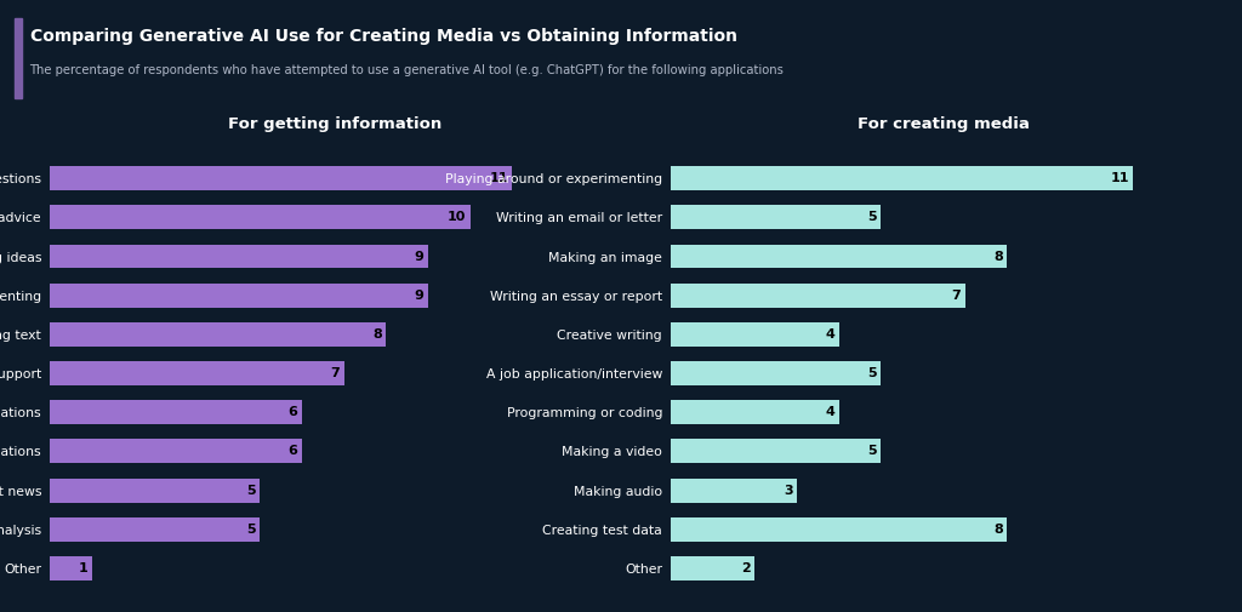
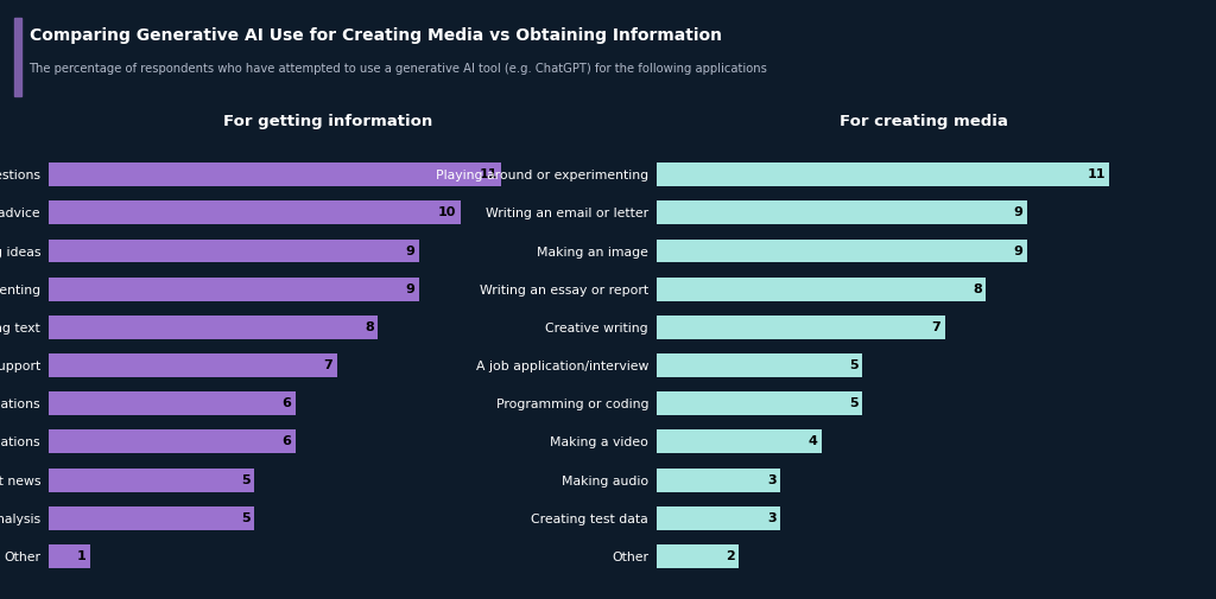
Writing an email or letter: 5 -> 9
Making an image: 8 -> 9
Writing an essay or report: 7 -> 8
Creative writing: 4 -> 7
Programming or coding: 4 -> 5
Making a video: 5 -> 4
Creating test data: 8 -> 3
